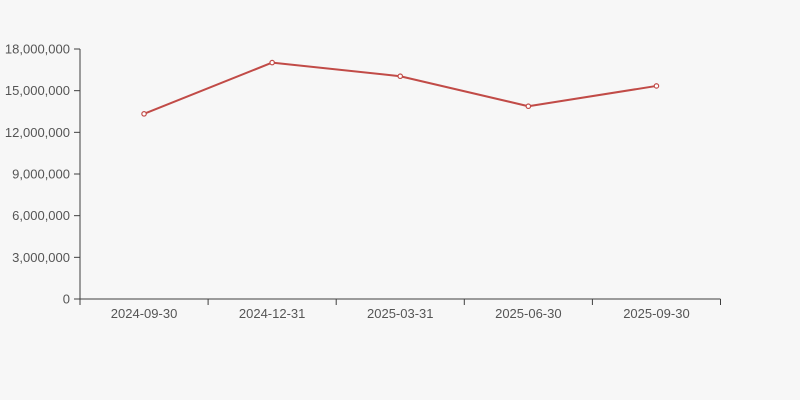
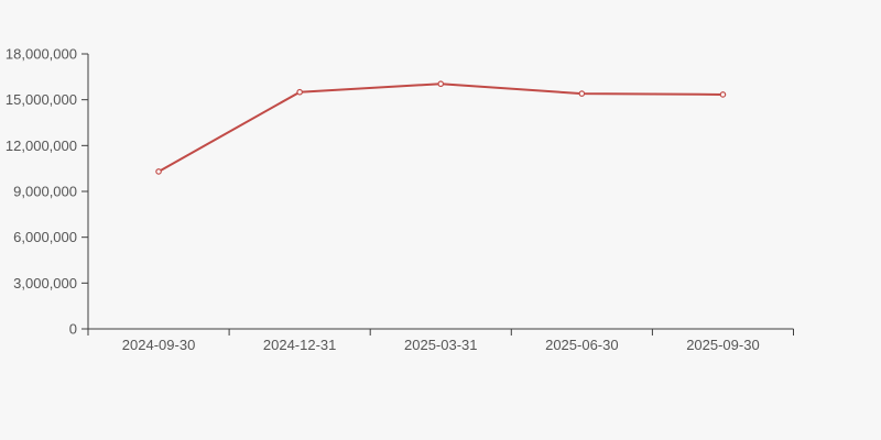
2024-09-30: 13300000 -> 10300000
2024-12-31: 17000000 -> 15500000
2025-06-30: 13900000 -> 15400000
